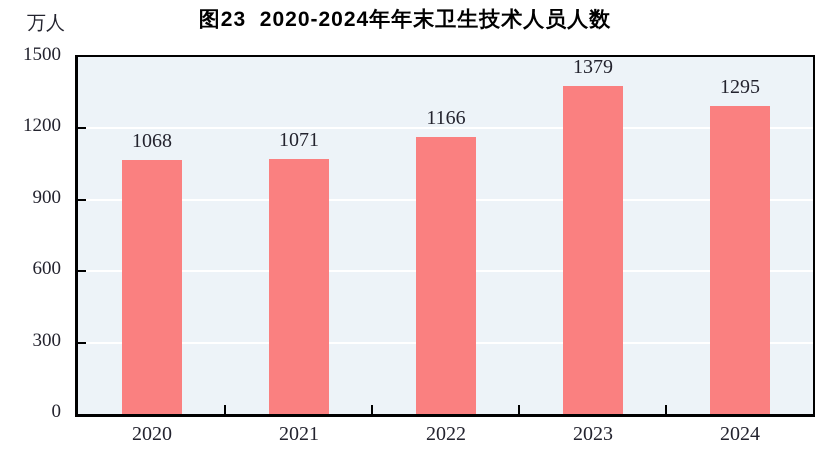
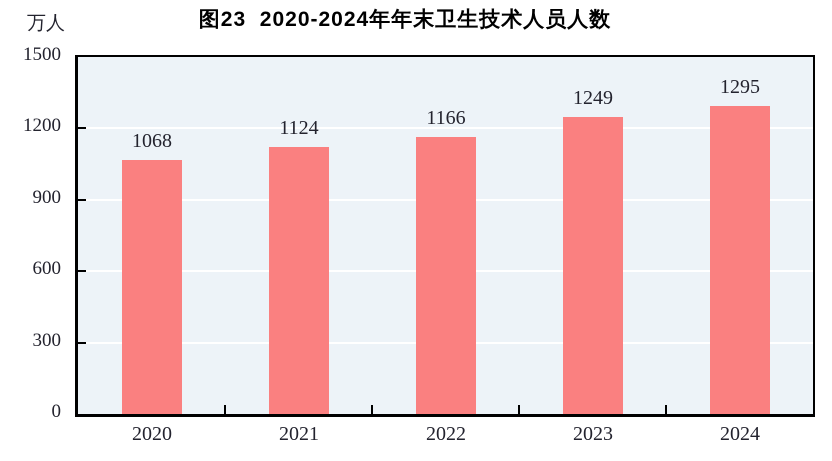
2021: 1071 -> 1124
2023: 1379 -> 1249
